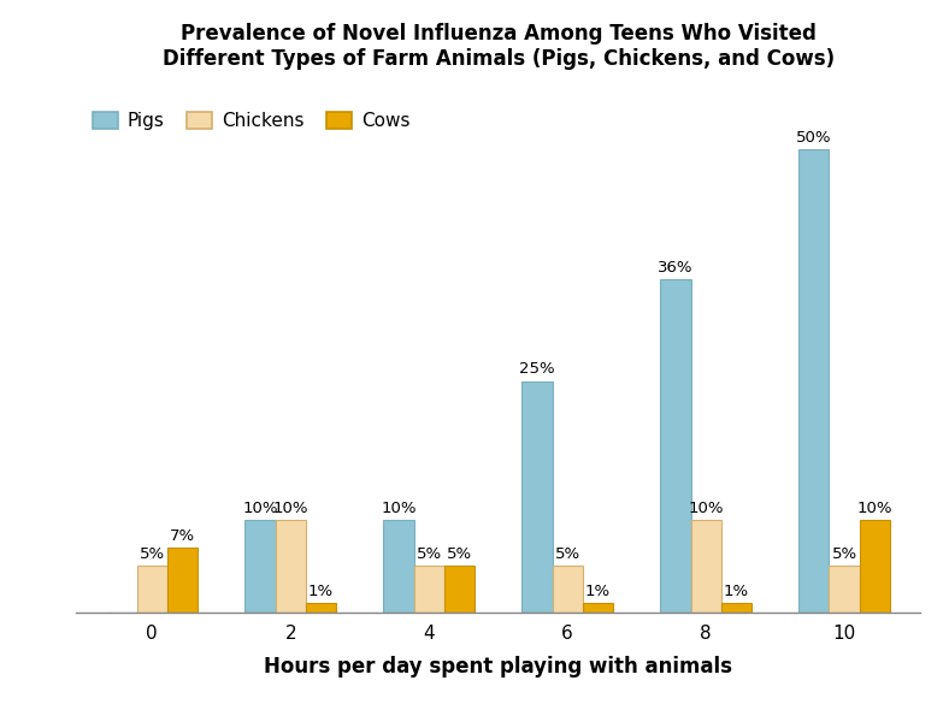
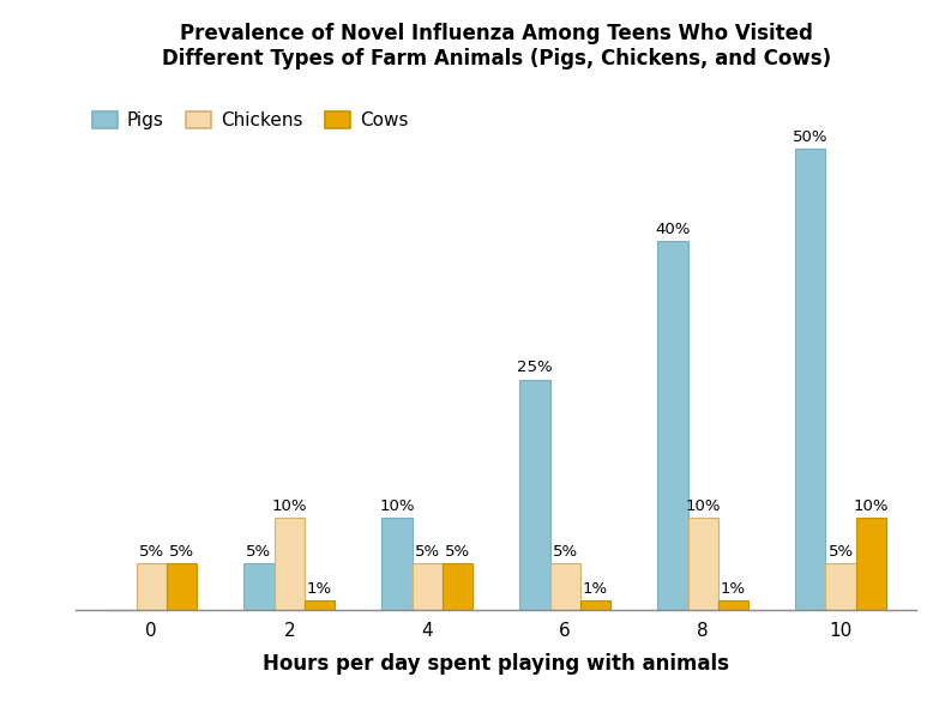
Cows/0: 7% -> 5%
Pigs/2: 10% -> 5%
Pigs/8: 36% -> 40%
